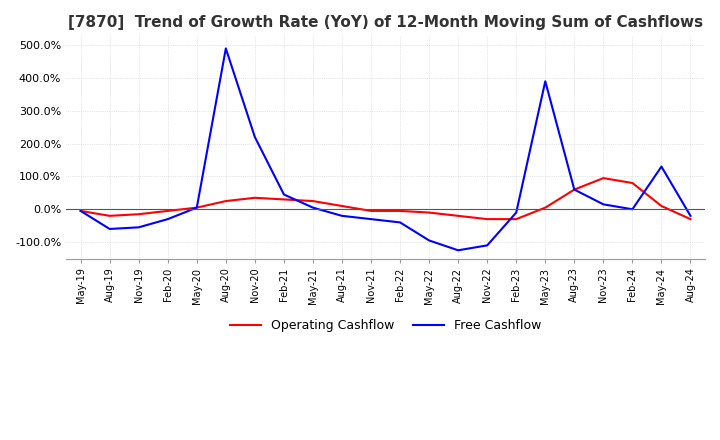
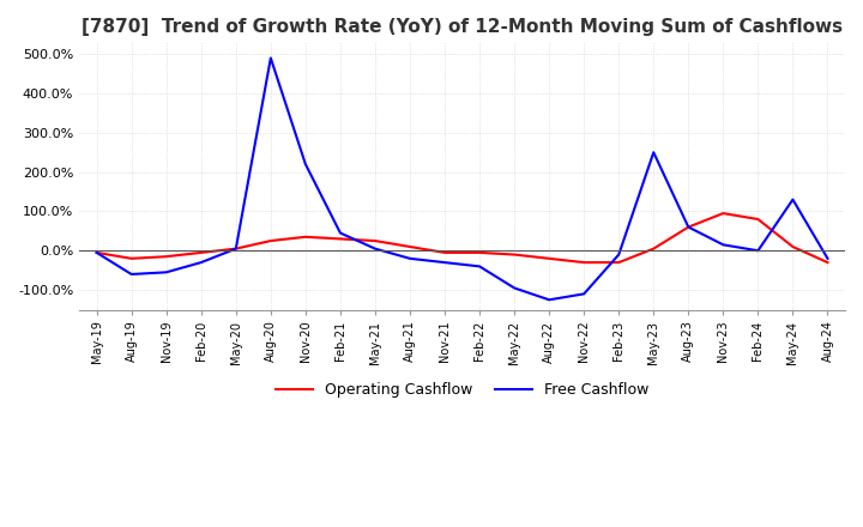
Free Cashflow/May-23: 390% -> 250%
